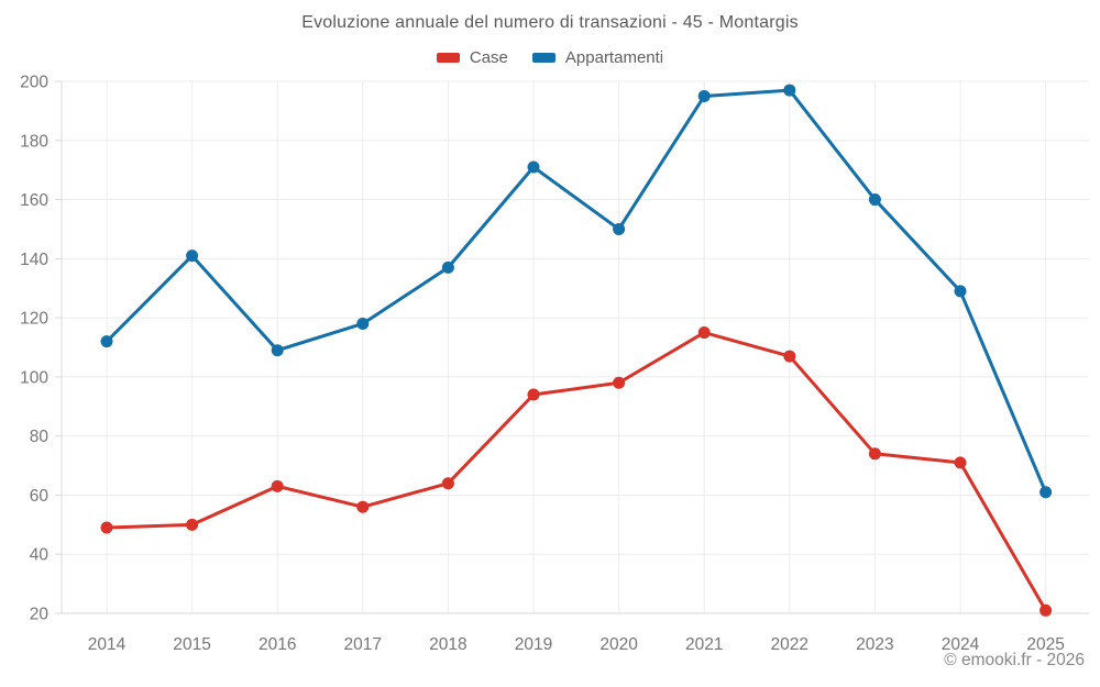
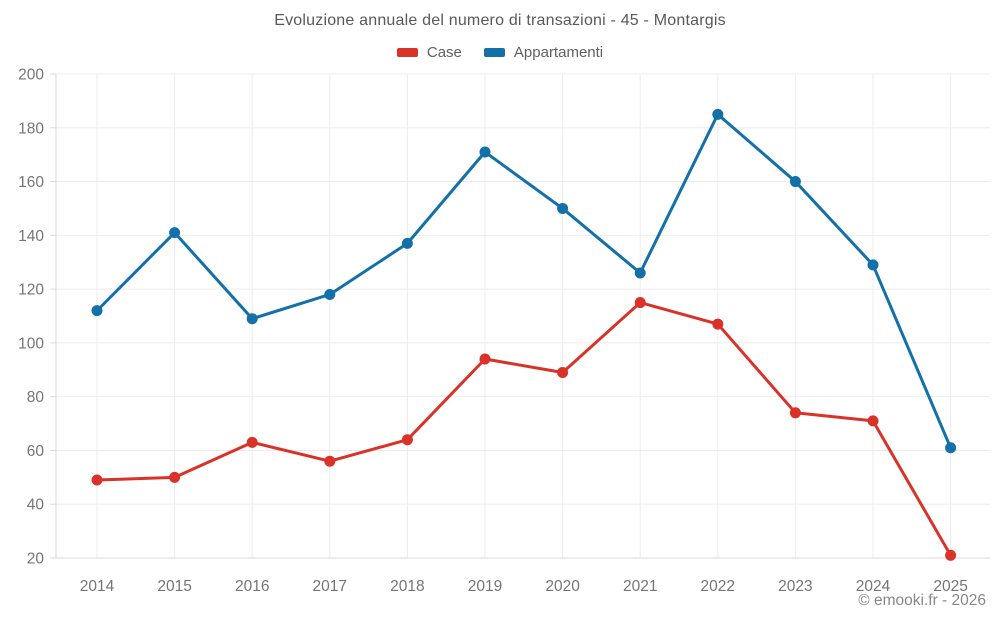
Case/2020: 98 -> 89
Appartamenti/2021: 195 -> 126
Appartamenti/2022: 197 -> 185
